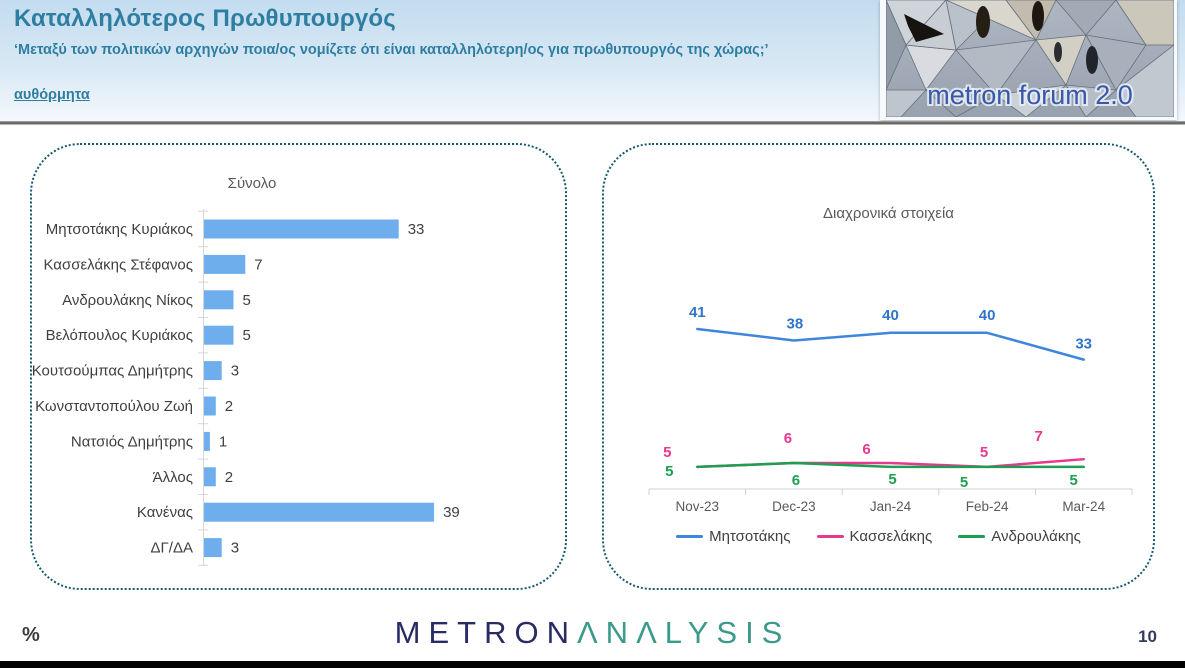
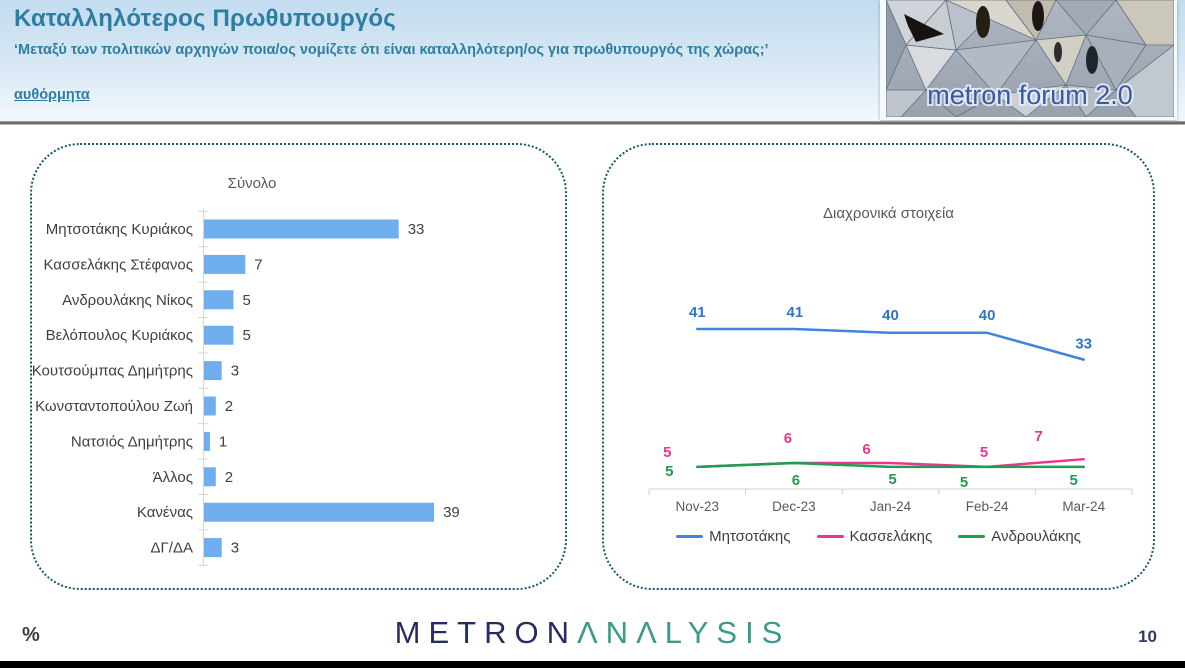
Διαχρονικά στοιχεία/Μητσοτάκης/Dec-23: 38 -> 41
